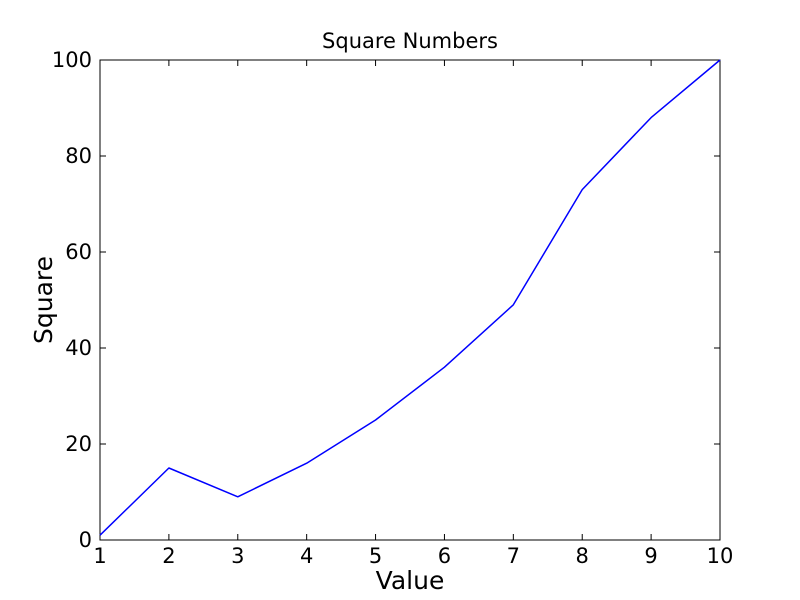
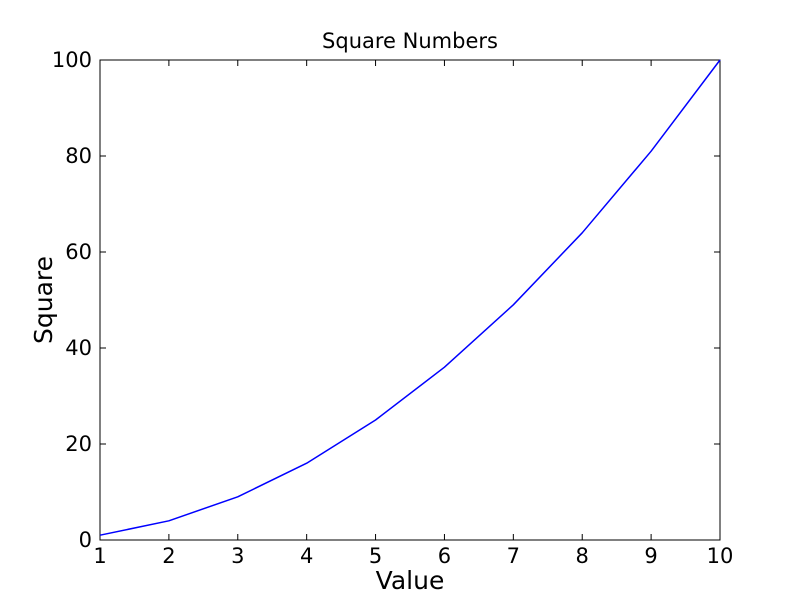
2: 15 -> 4
8: 73 -> 64
9: 88 -> 81
